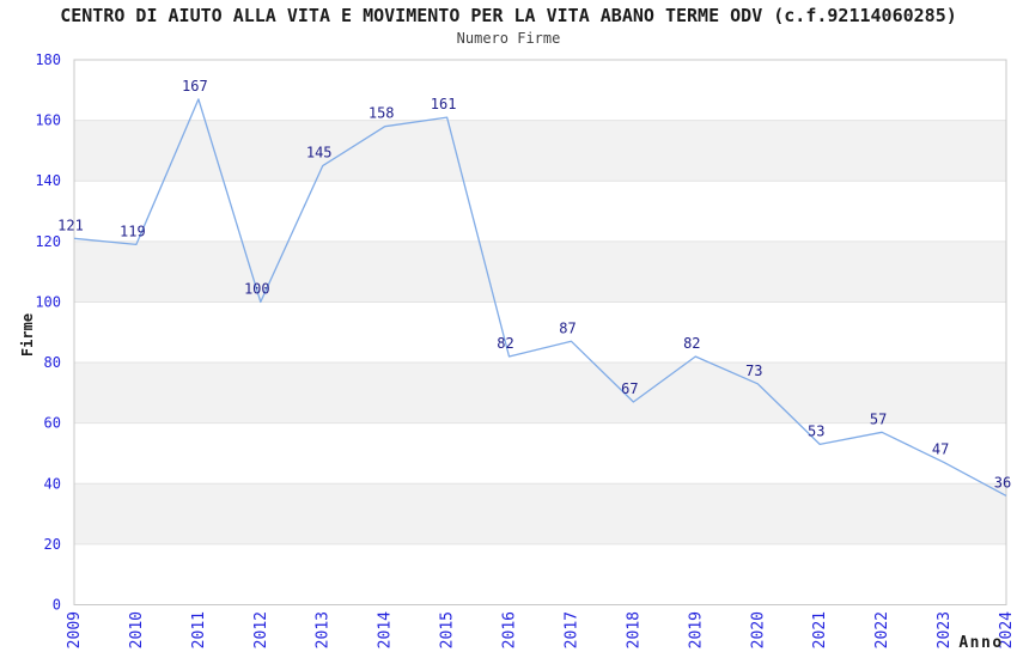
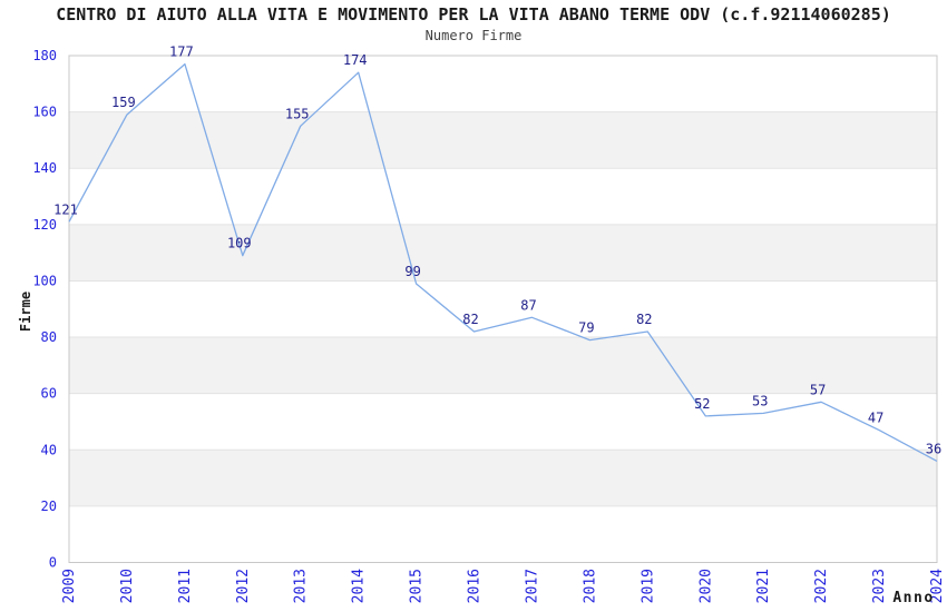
2010: 119 -> 159
2011: 167 -> 177
2012: 100 -> 109
2013: 145 -> 155
2014: 158 -> 174
2015: 161 -> 99
2018: 67 -> 79
2020: 73 -> 52
